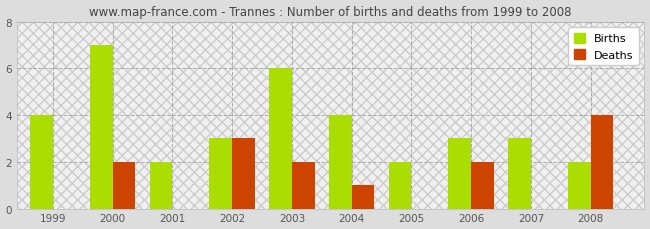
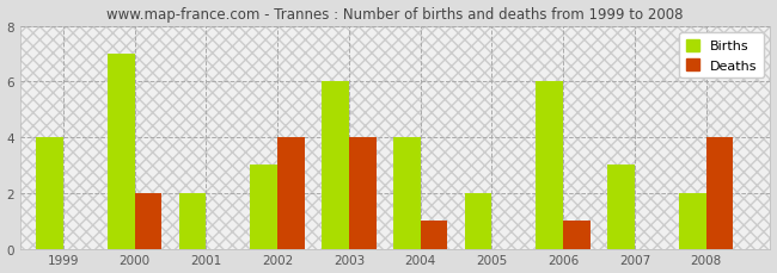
Deaths/2002: 3 -> 4
Deaths/2003: 2 -> 4
Births/2006: 3 -> 6
Deaths/2006: 2 -> 1
